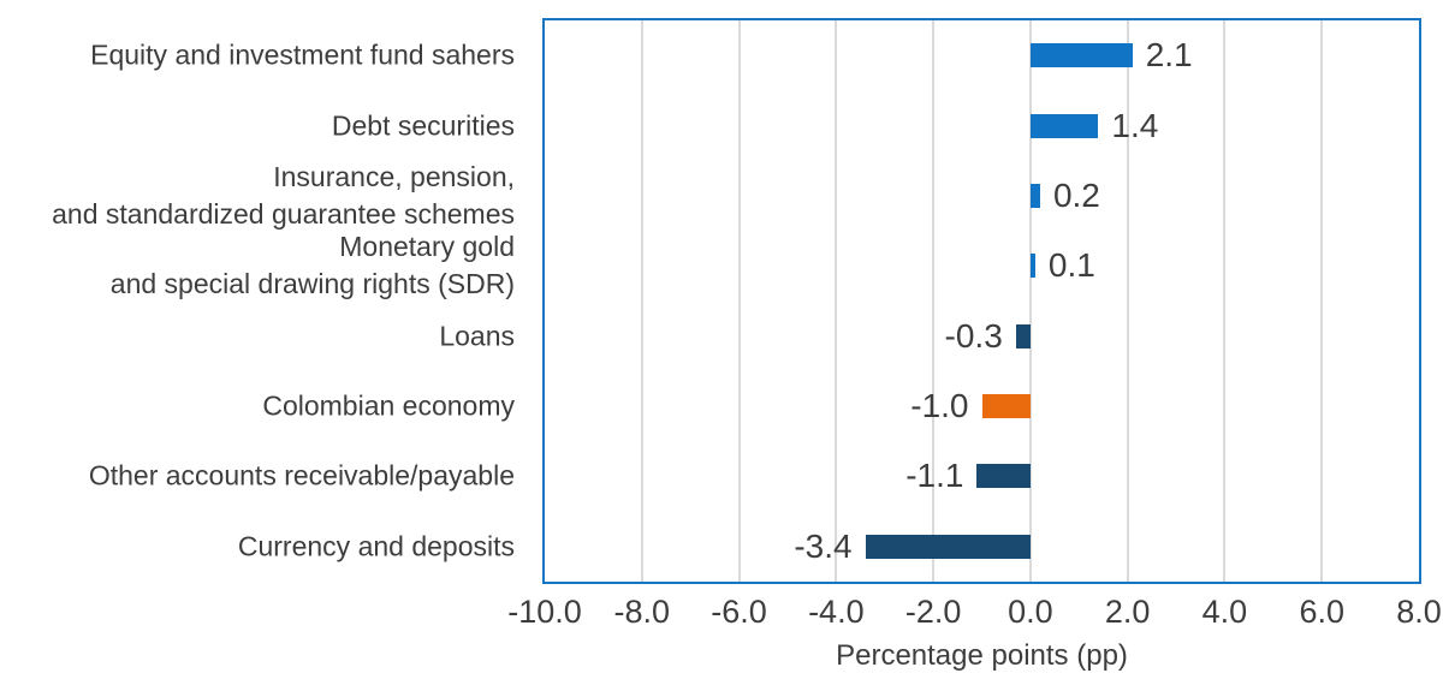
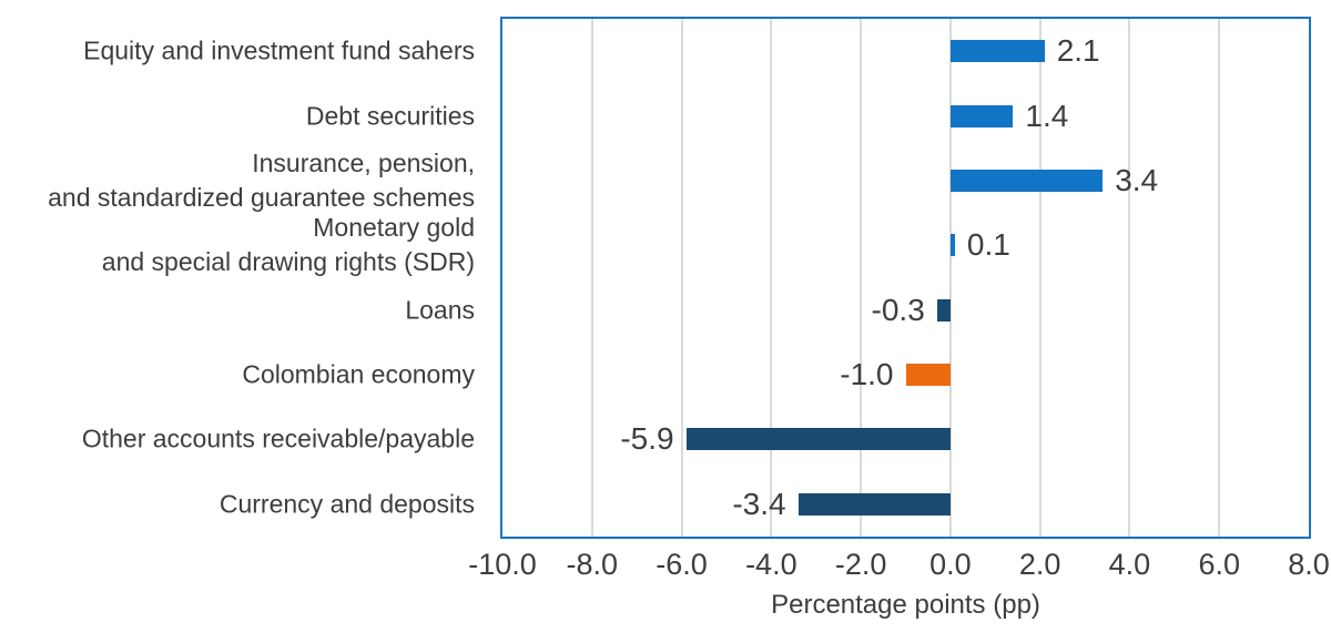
Insurance, pension, and standardized guarantee schemes: 0.2 -> 3.4
Other accounts receivable/payable: -1.1 -> -5.9
